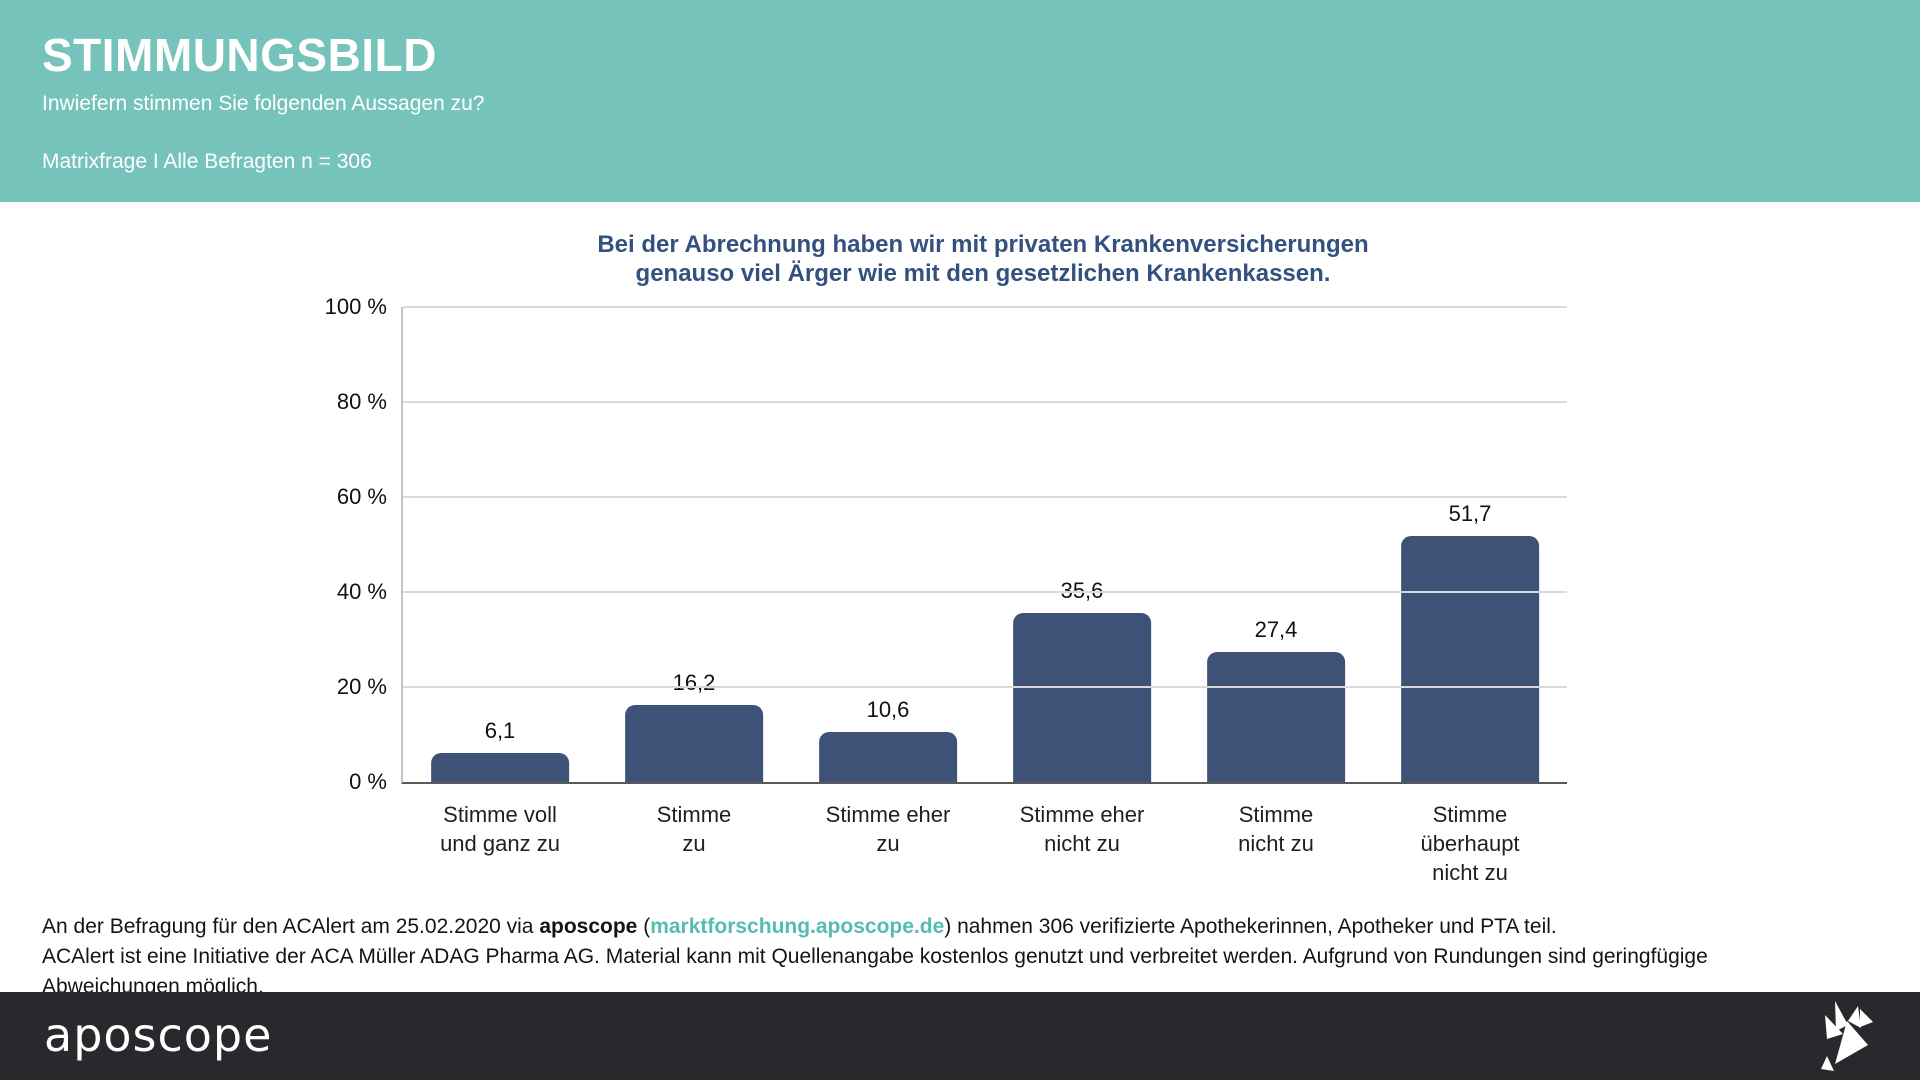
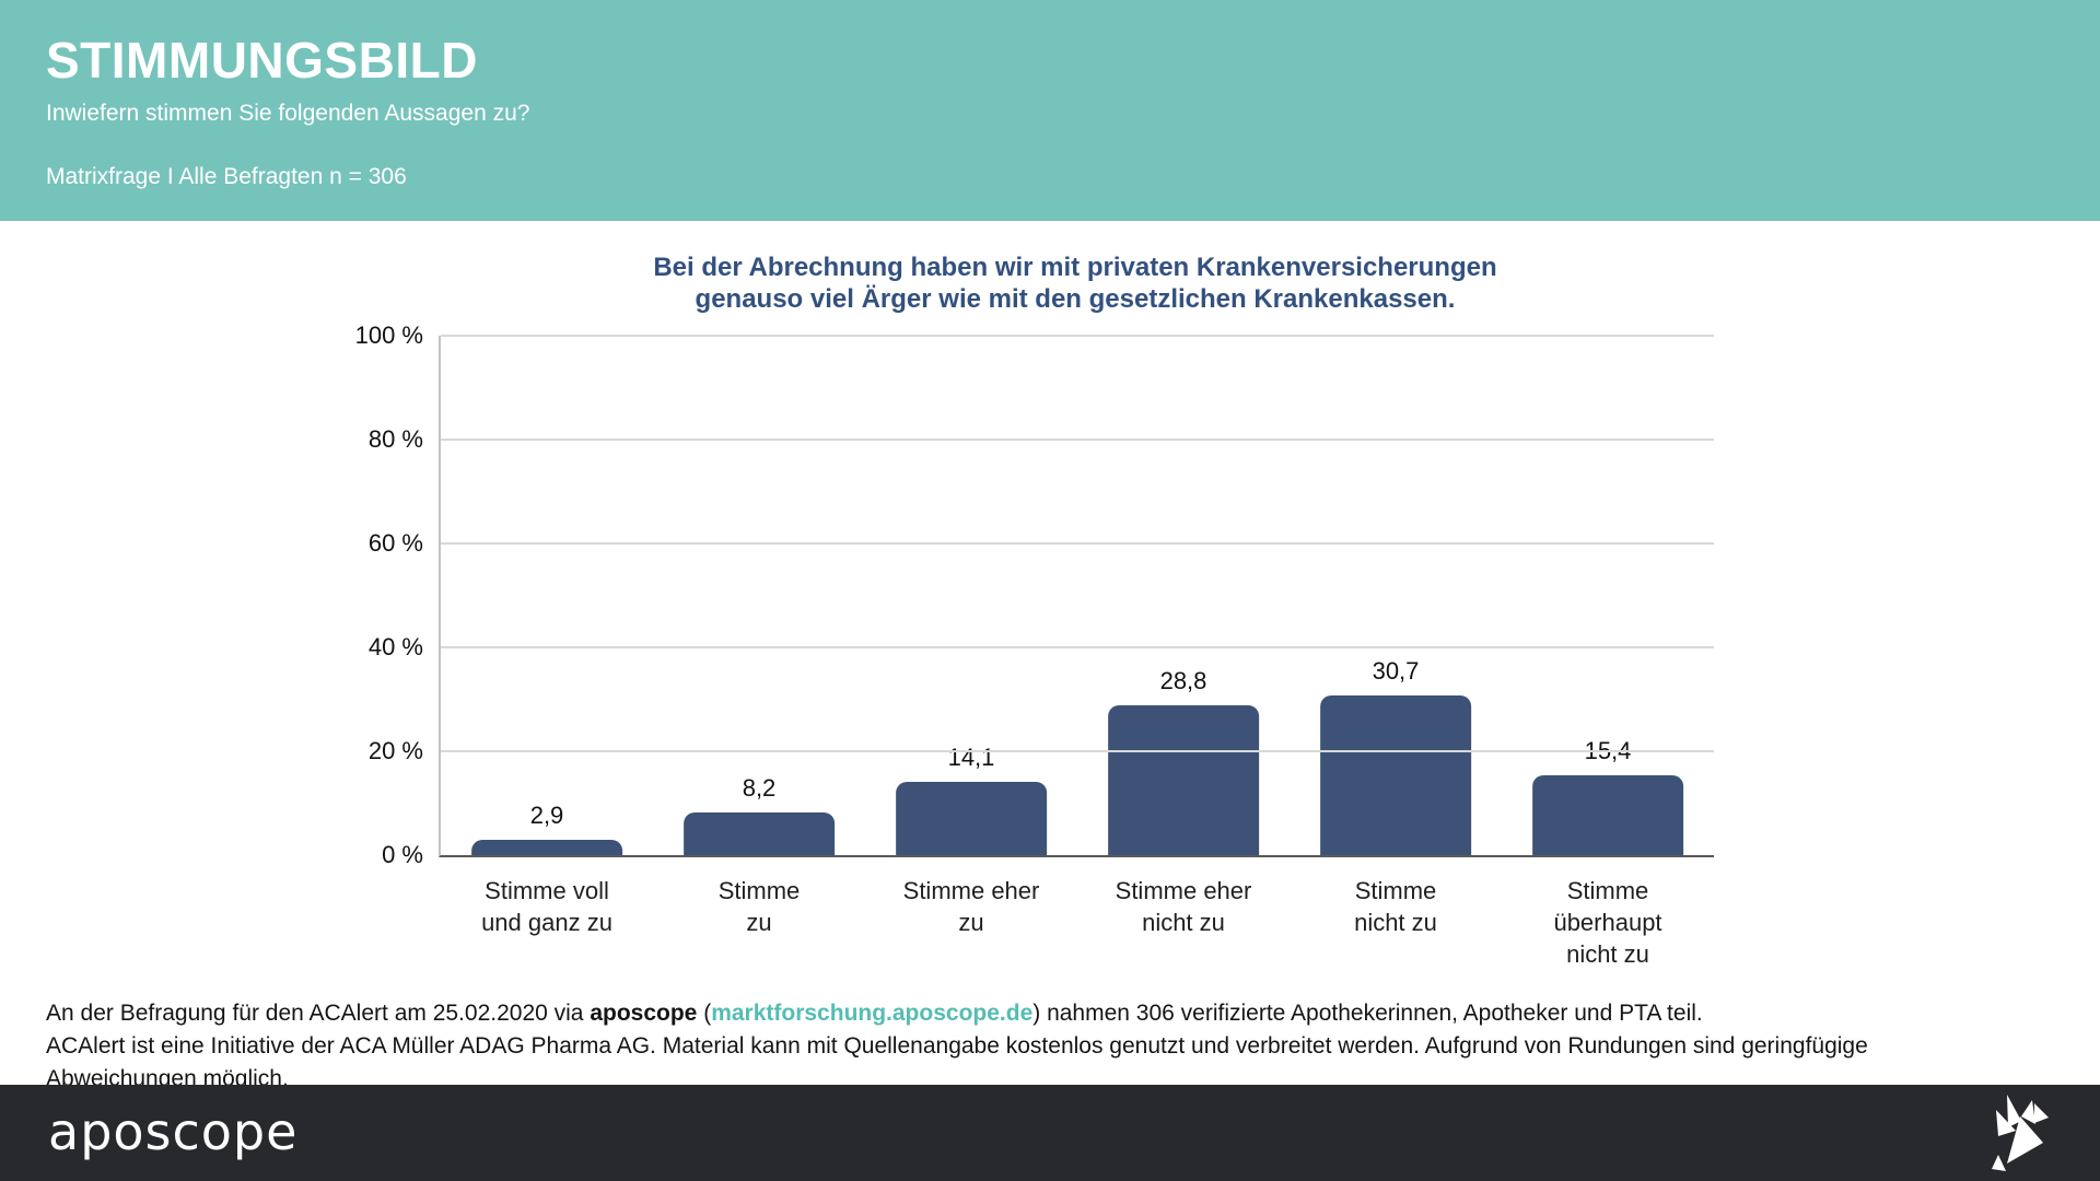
Stimme voll und ganz zu: 6,1 -> 2,9
Stimme zu: 16,2 -> 8,2
Stimme eher zu: 10,6 -> 14,1
Stimme eher nicht zu: 35,6 -> 28,8
Stimme nicht zu: 27,4 -> 30,7
Stimme überhaupt nicht zu: 51,7 -> 15,4
